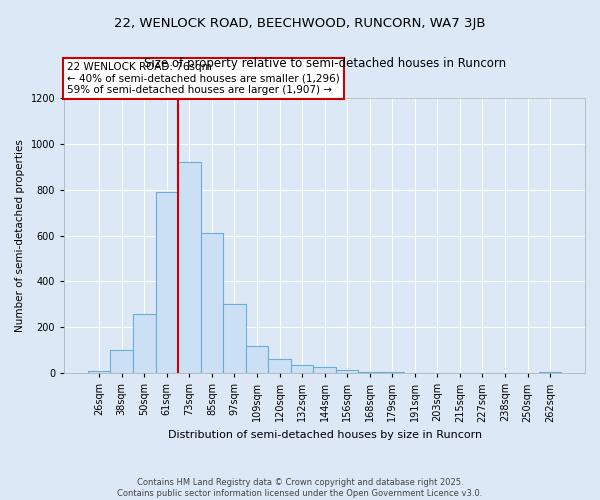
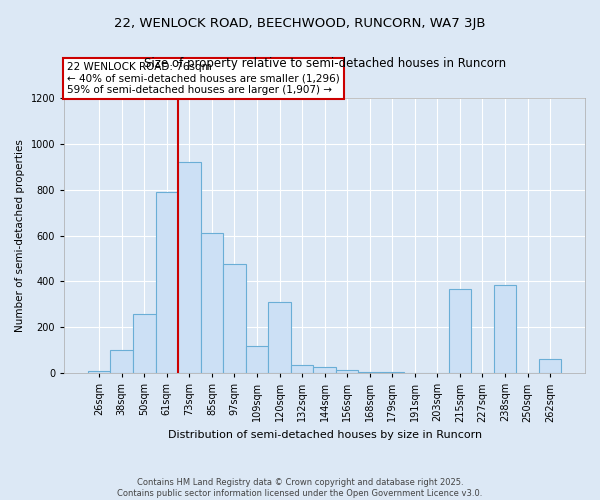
97sqm: 300 -> 475
120sqm: 60 -> 310
215sqm: 1 -> 365
238sqm: 1 -> 385
262sqm: 5 -> 60
